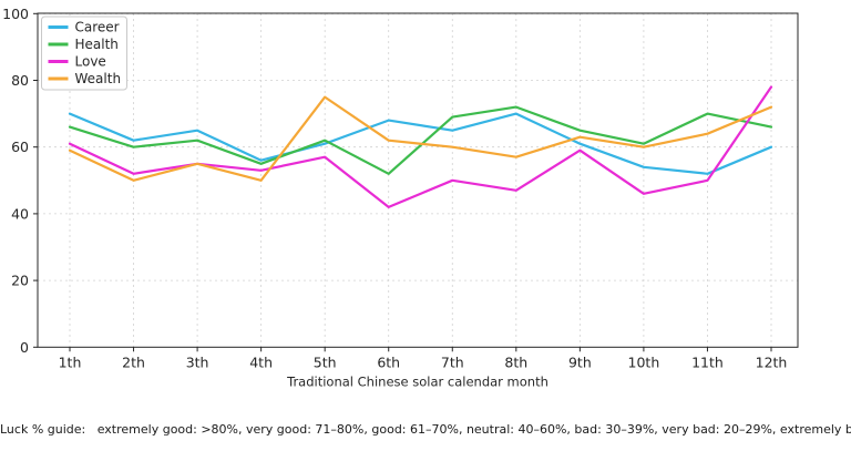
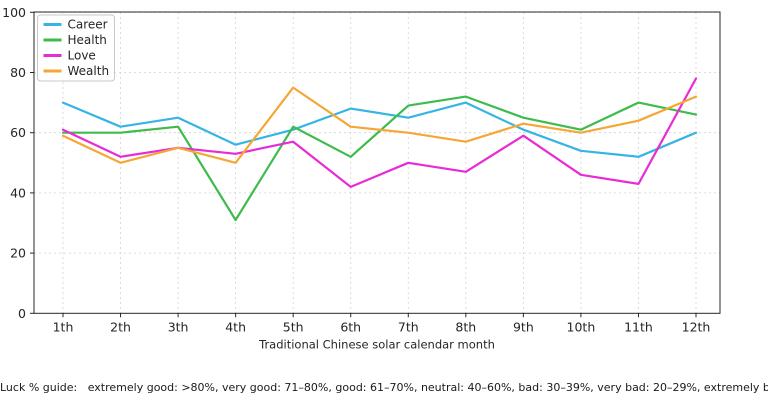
Health/1th: 66 -> 60
Health/4th: 55 -> 31
Love/11th: 50 -> 43
